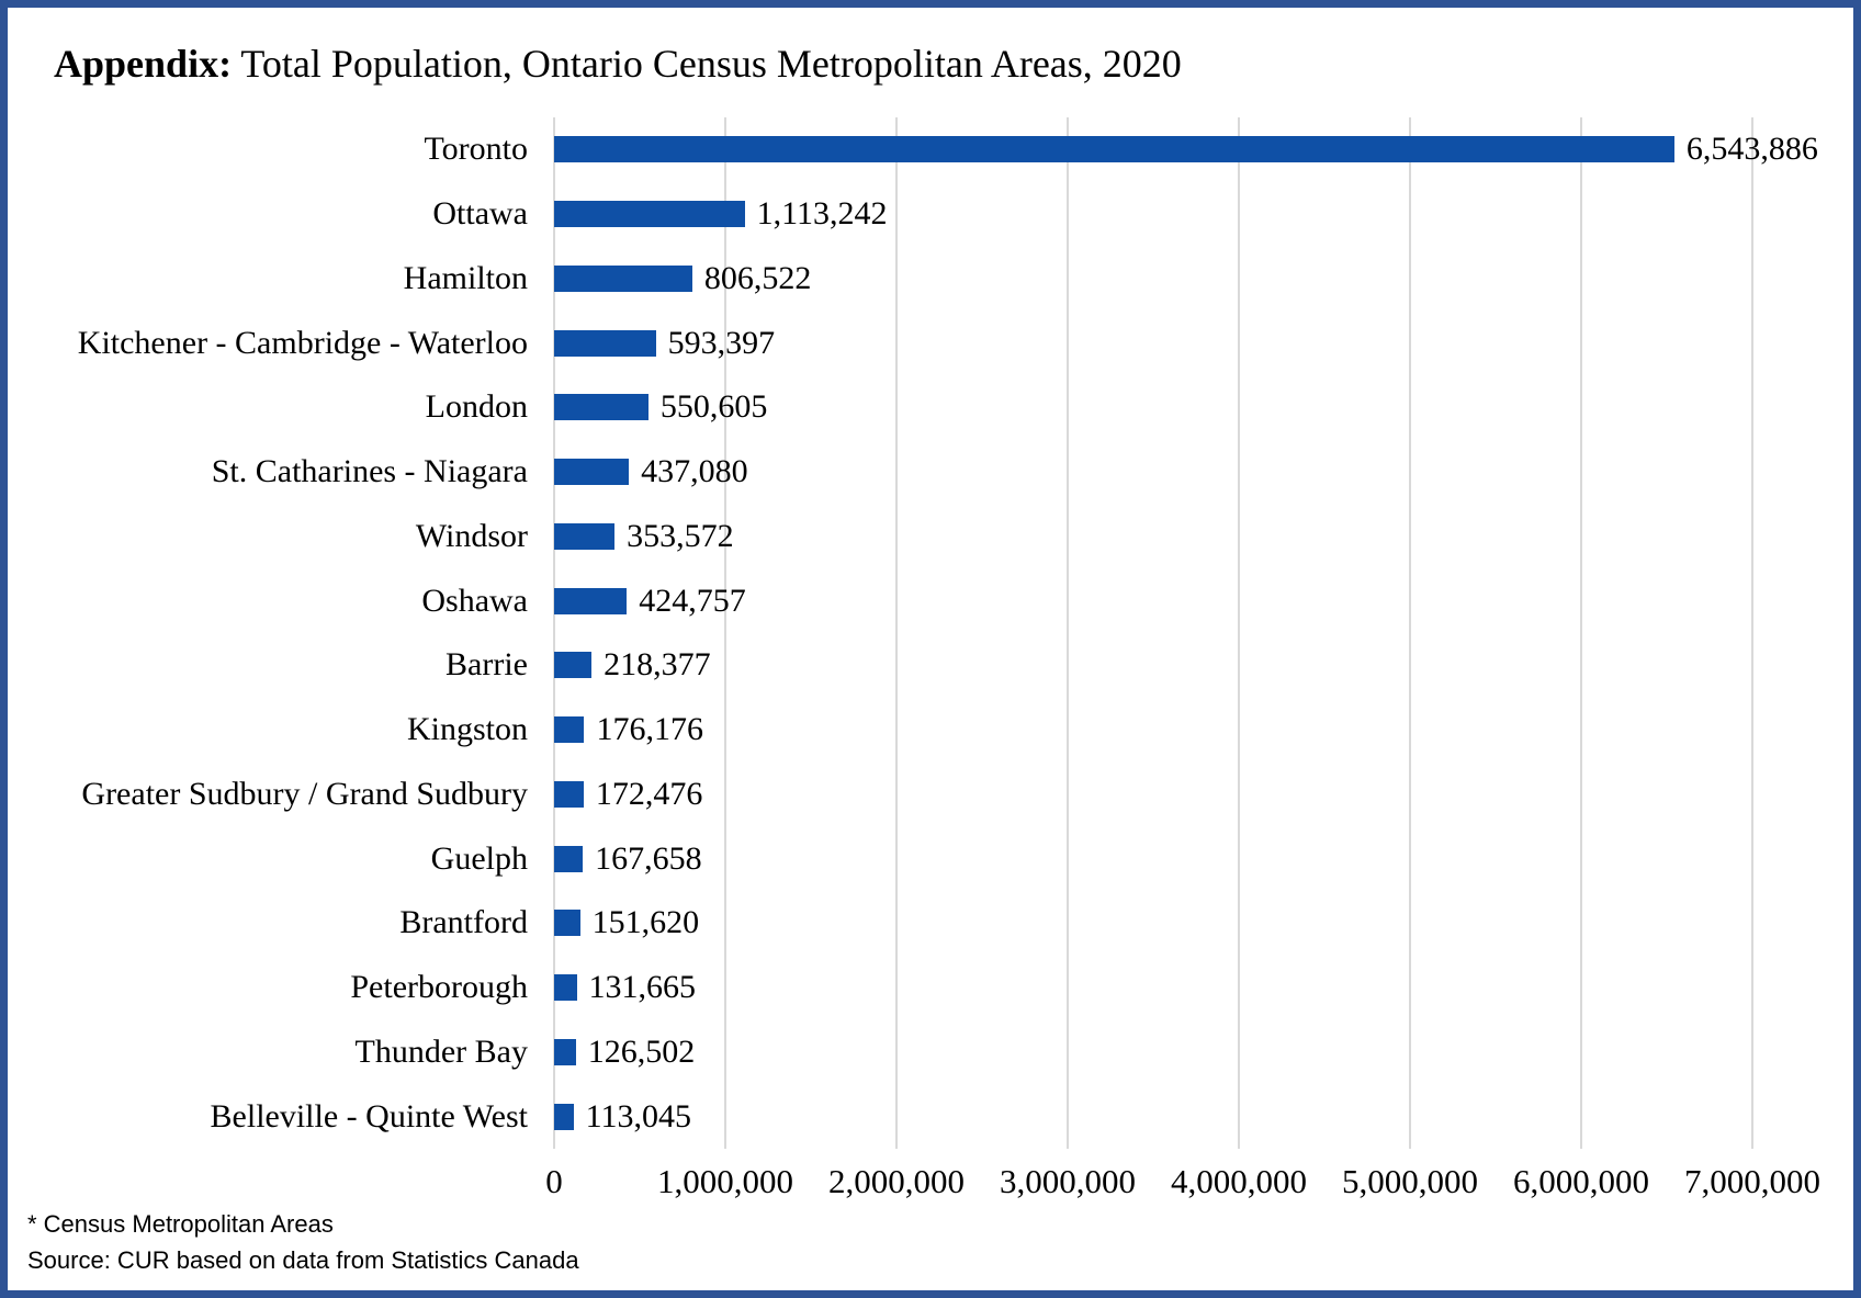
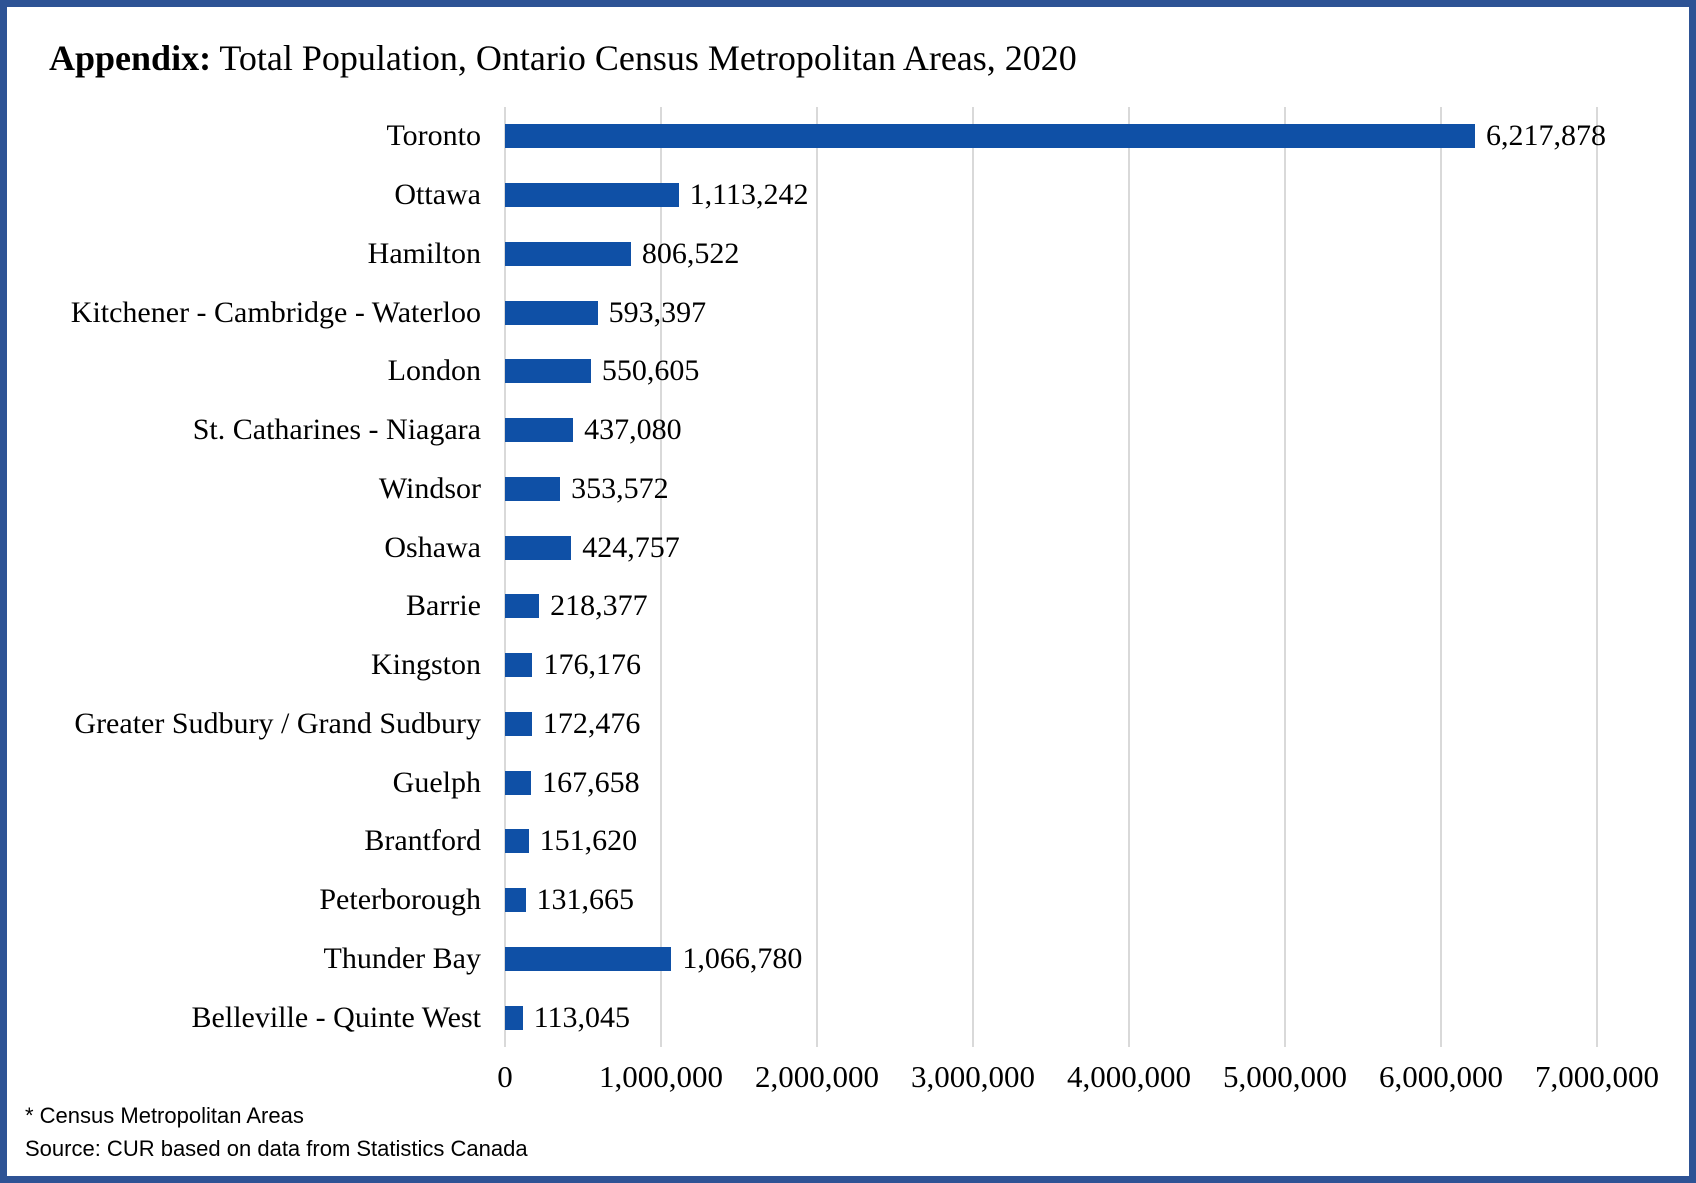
Toronto: 6,543,886 -> 6,217,878
Thunder Bay: 126,502 -> 1,066,780
